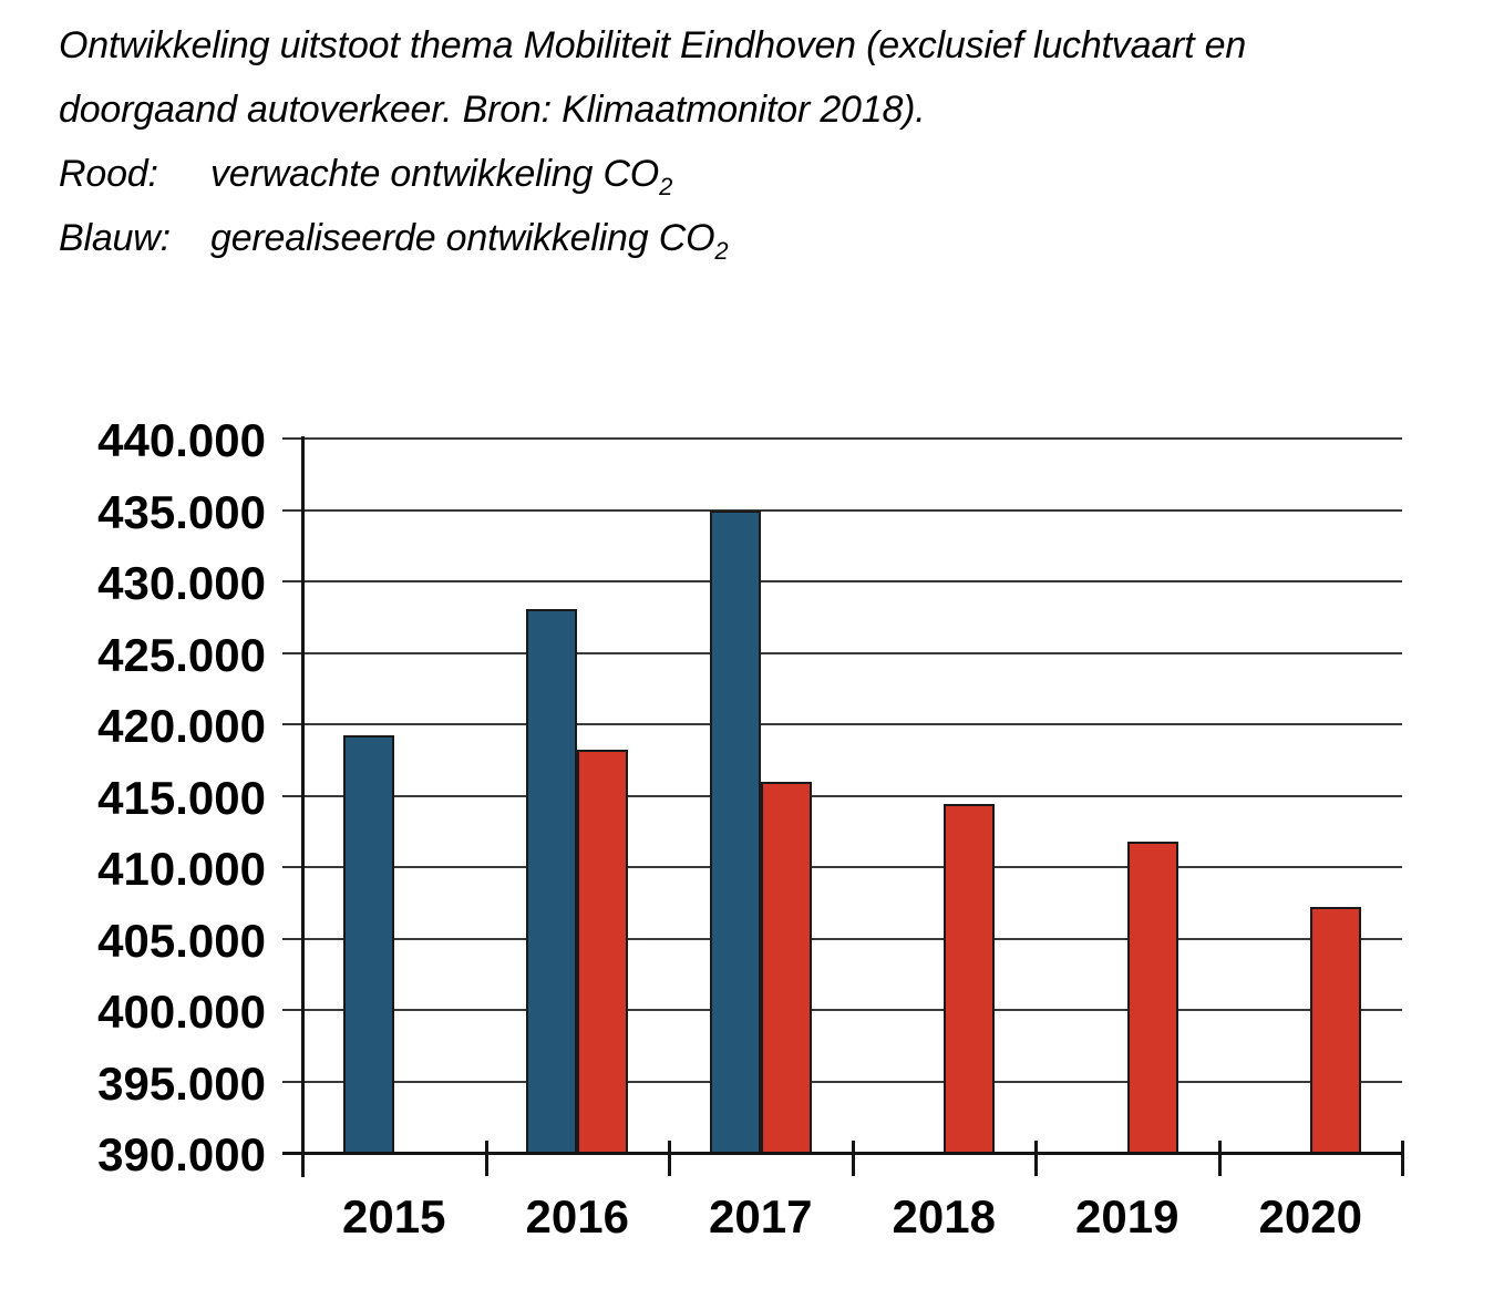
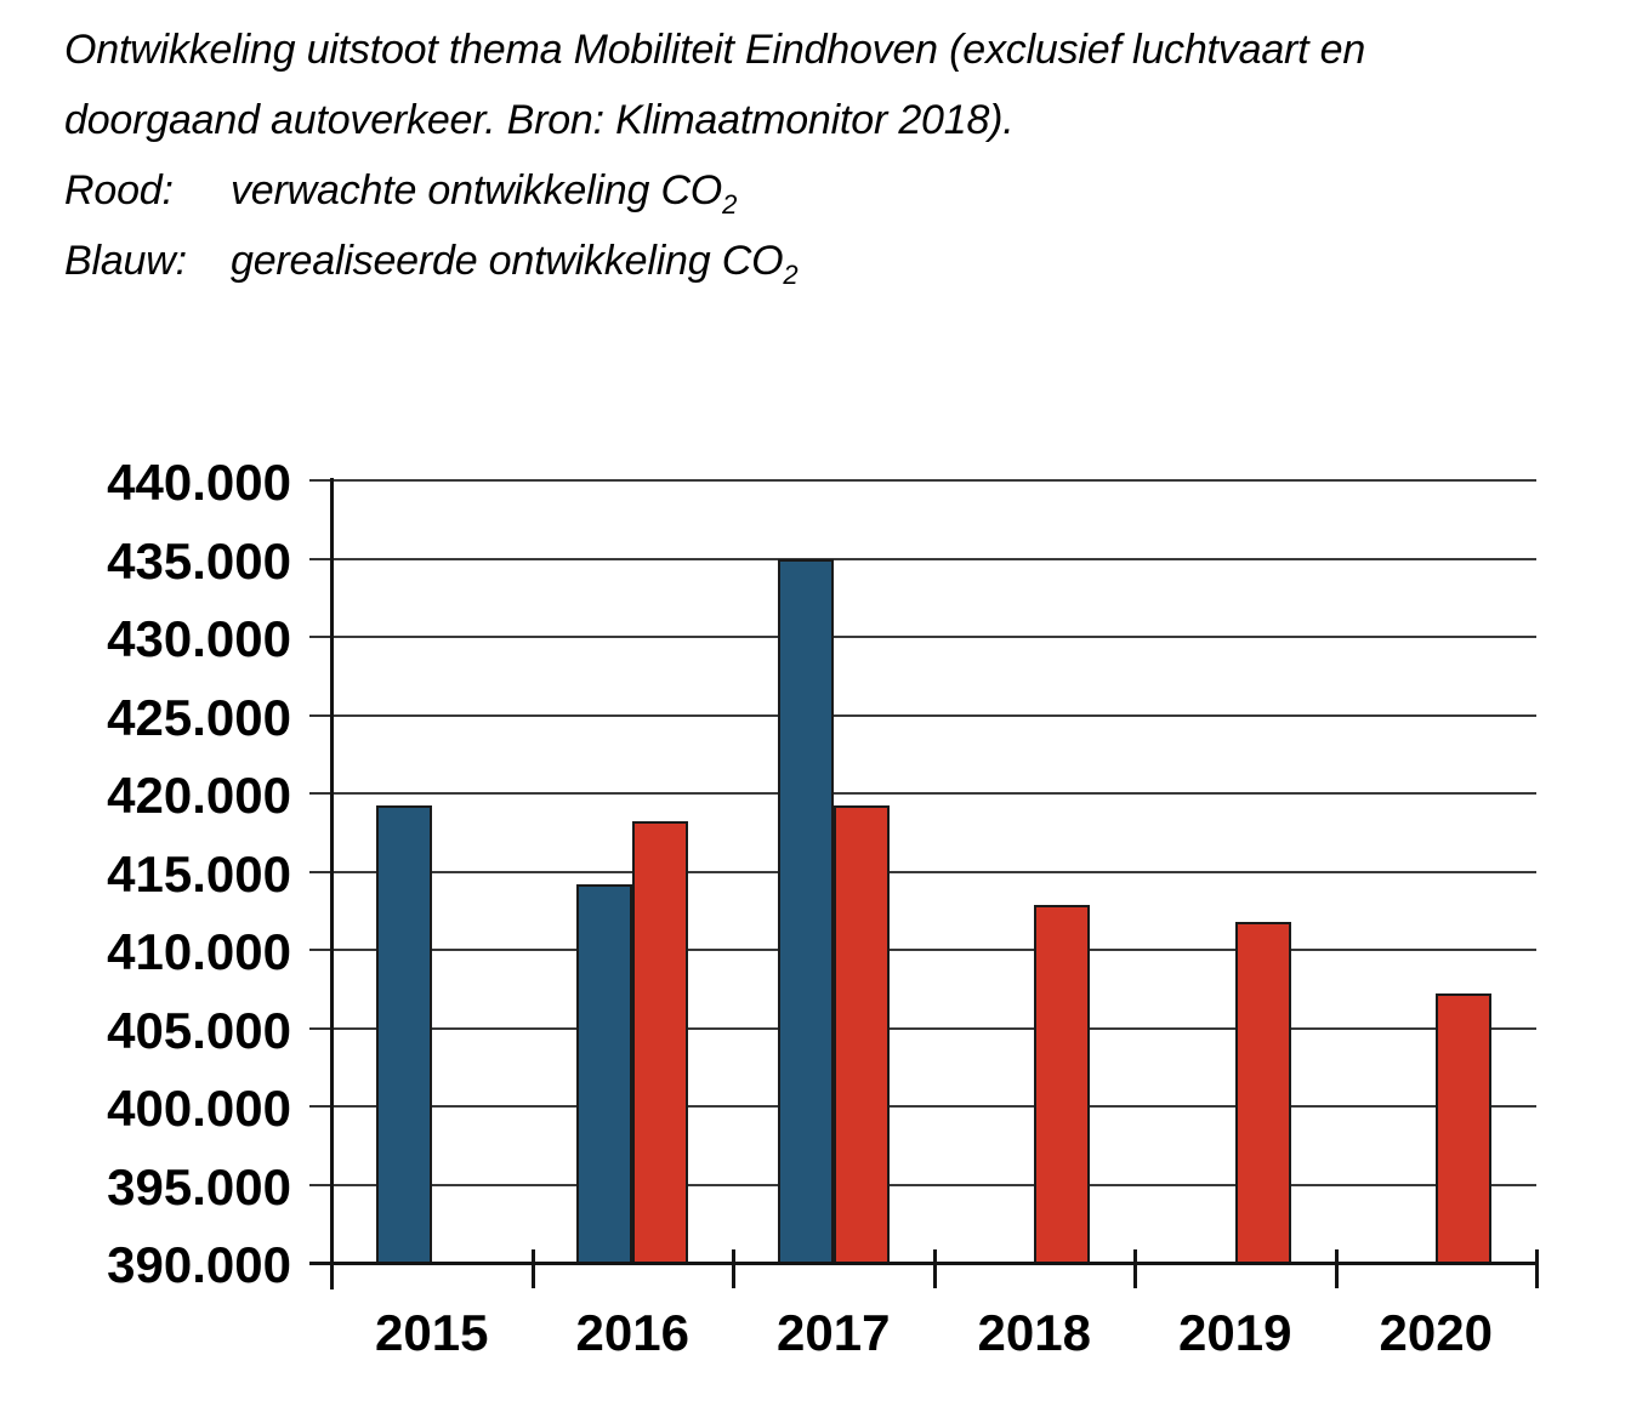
gerealiseerde ontwikkeling CO2/2016: 428100 -> 414200
verwachte ontwikkeling CO2/2017: 416000 -> 419200
verwachte ontwikkeling CO2/2018: 414400 -> 412900
